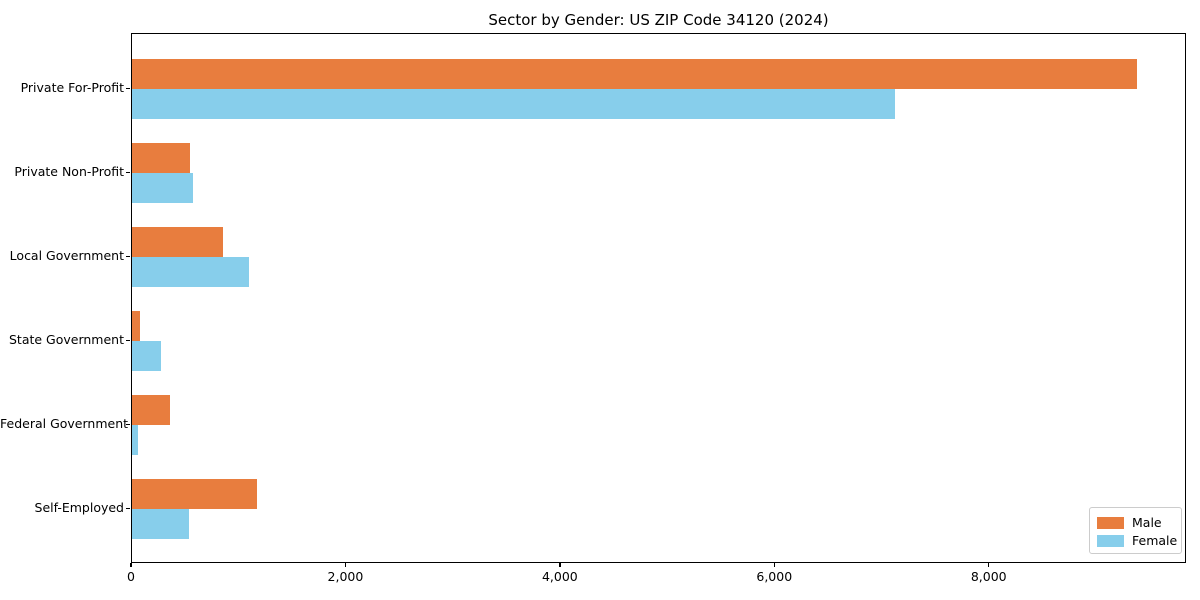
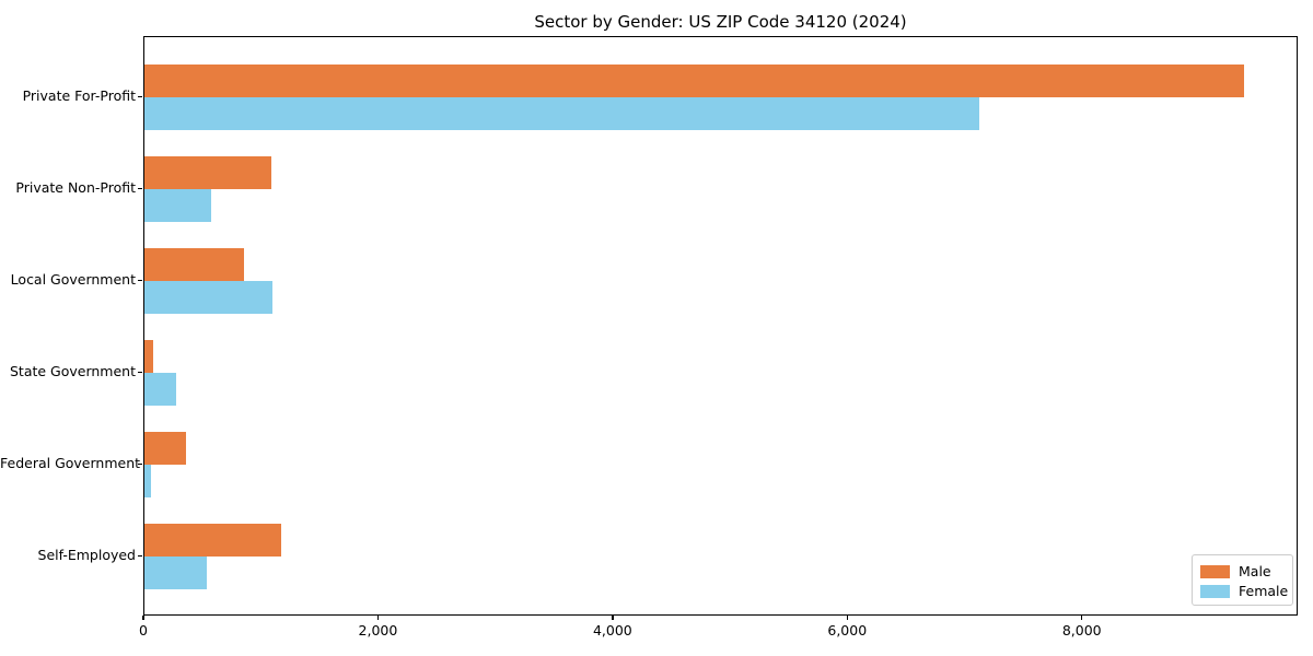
Male/Private Non-Profit: 540 -> 1080
